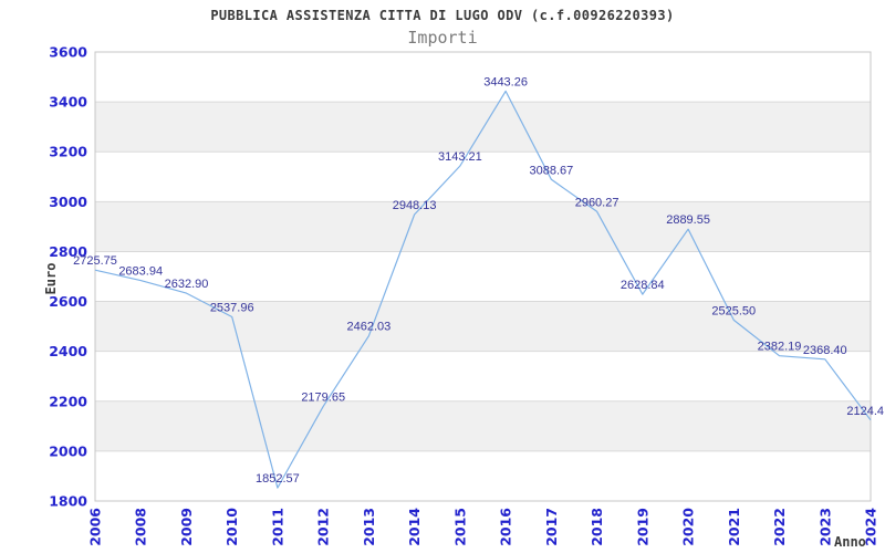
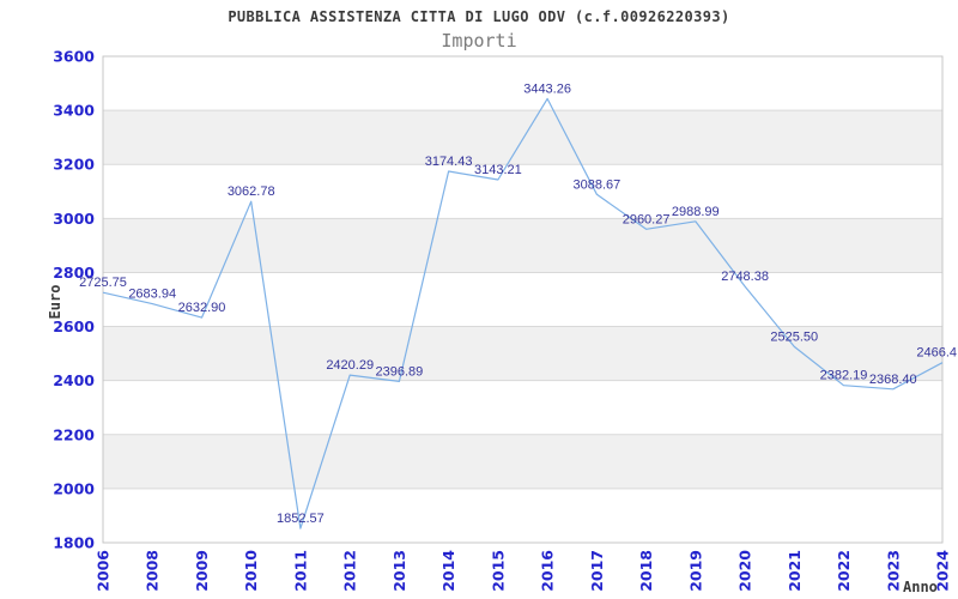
2010: 2537.96 -> 3062.78
2012: 2179.65 -> 2420.29
2013: 2462.03 -> 2396.89
2014: 2948.13 -> 3174.43
2019: 2628.84 -> 2988.99
2020: 2889.55 -> 2748.38
2024: 2124.4 -> 2466.4
